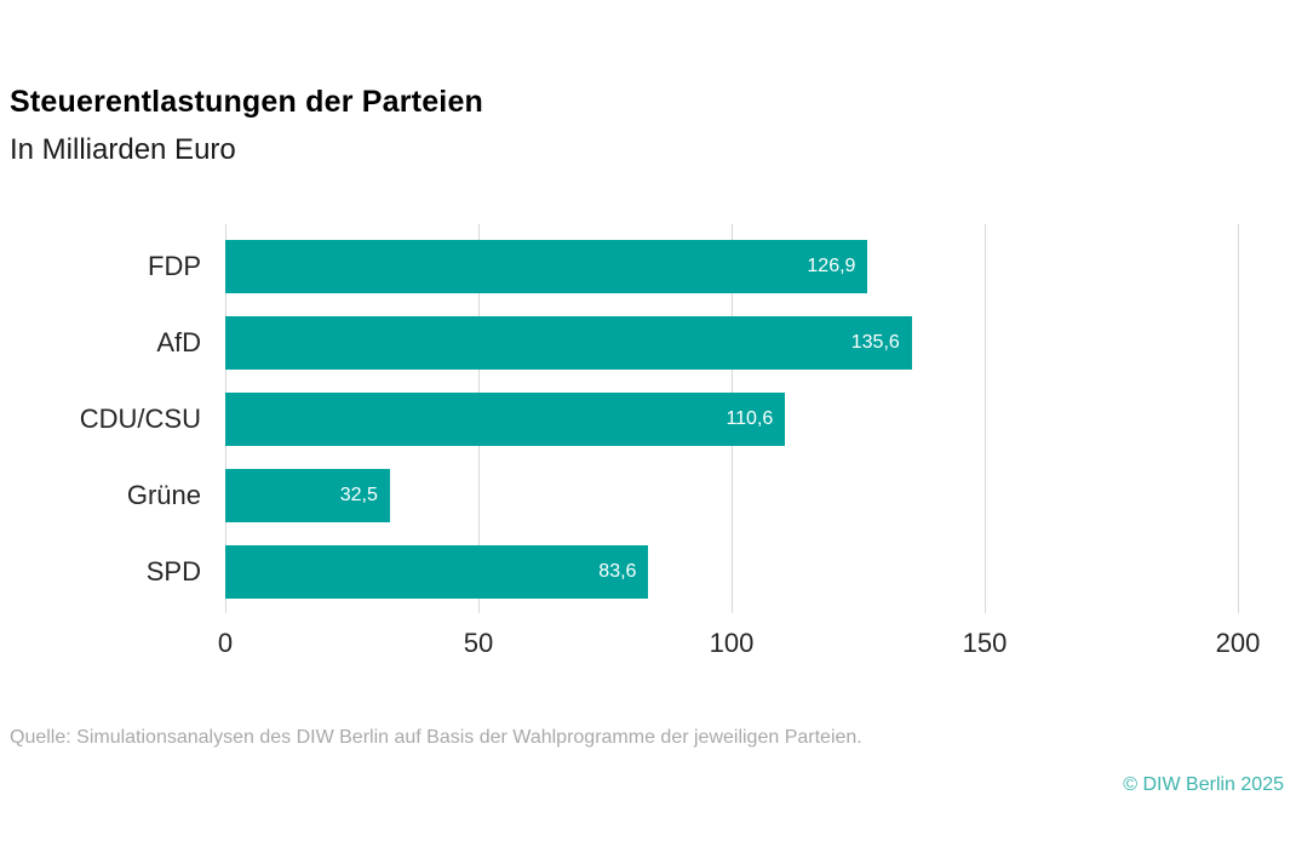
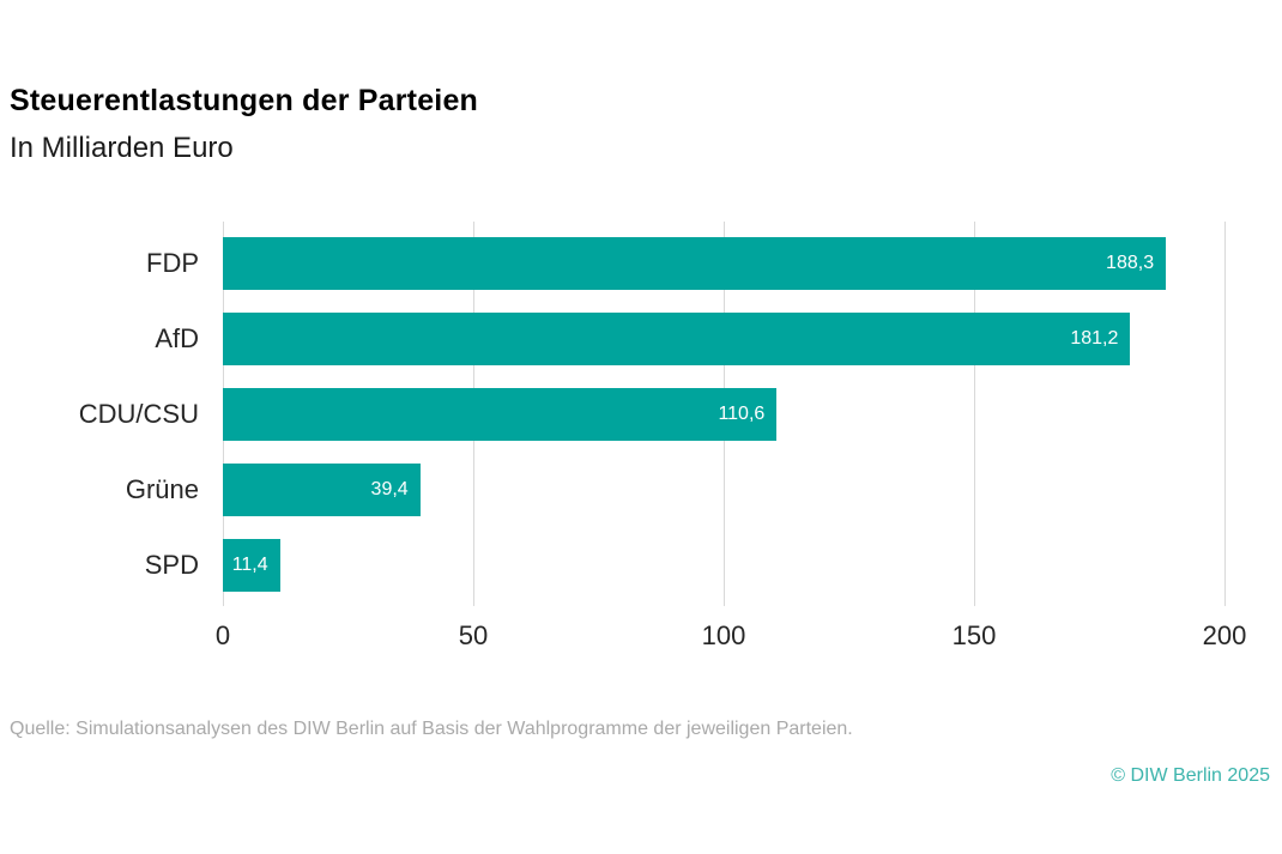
FDP: 126,9 -> 188,3
AfD: 135,6 -> 181,2
Grüne: 32,5 -> 39,4
SPD: 83,6 -> 11,4
